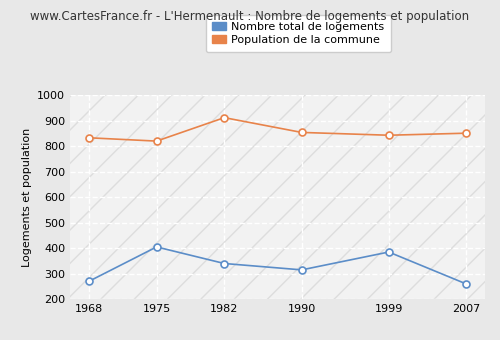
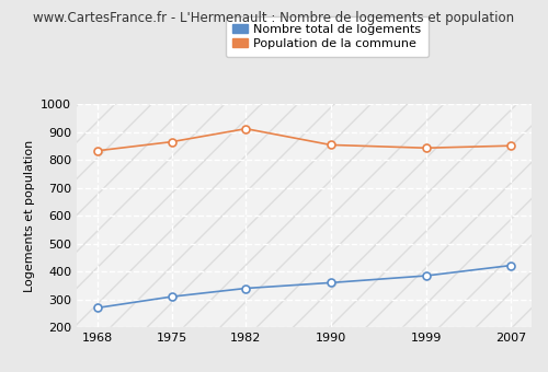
Nombre total de logements/1975: 405 -> 310
Population de la commune/1975: 820 -> 865
Nombre total de logements/1990: 315 -> 360
Nombre total de logements/2007: 260 -> 422
